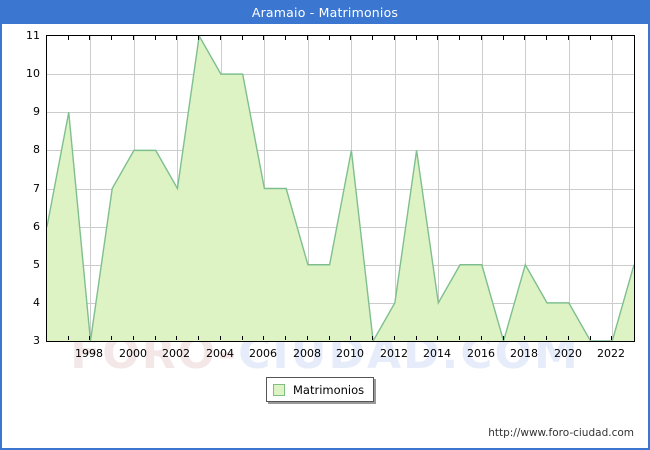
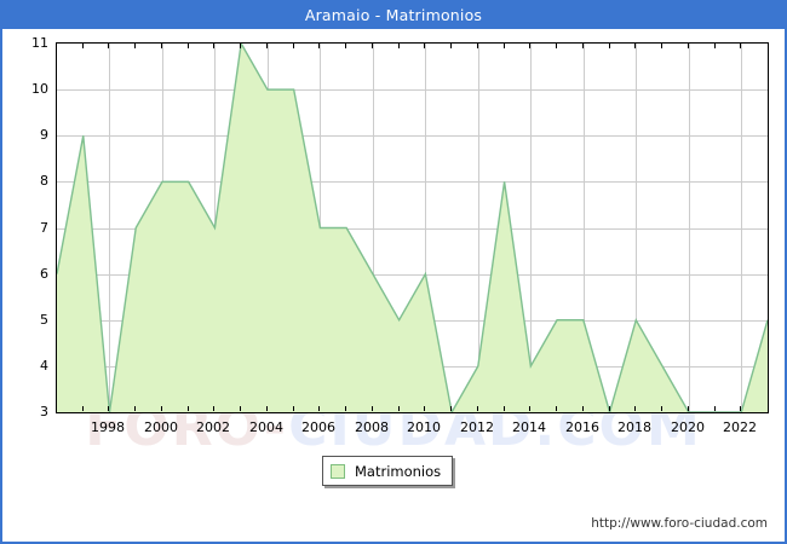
2008: 5 -> 6
2010: 8 -> 6
2020: 4 -> 3
